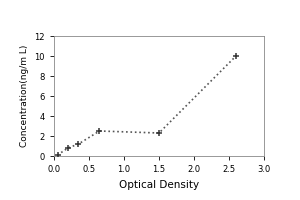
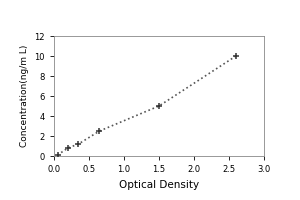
1.5: 2.3 -> 5.0
